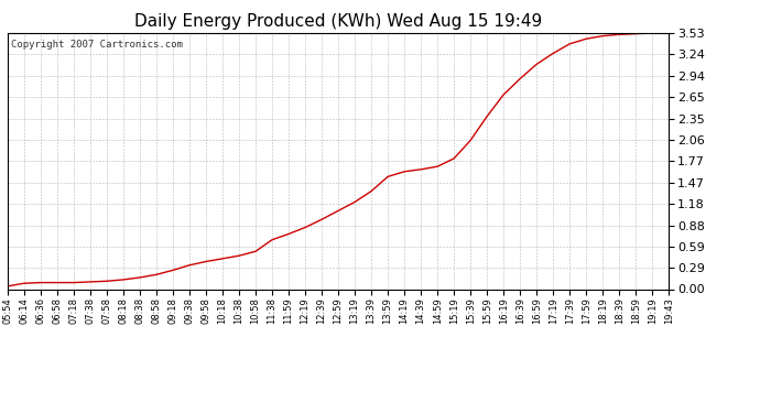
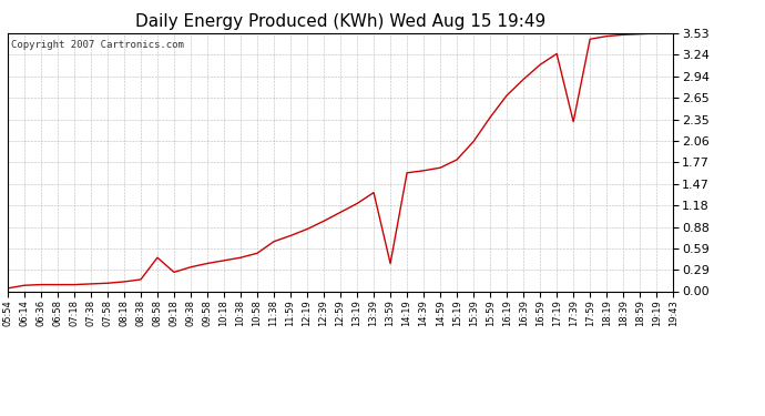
08:58: 0.20 -> 0.46
13:59: 1.55 -> 0.38
17:39: 3.38 -> 2.32
